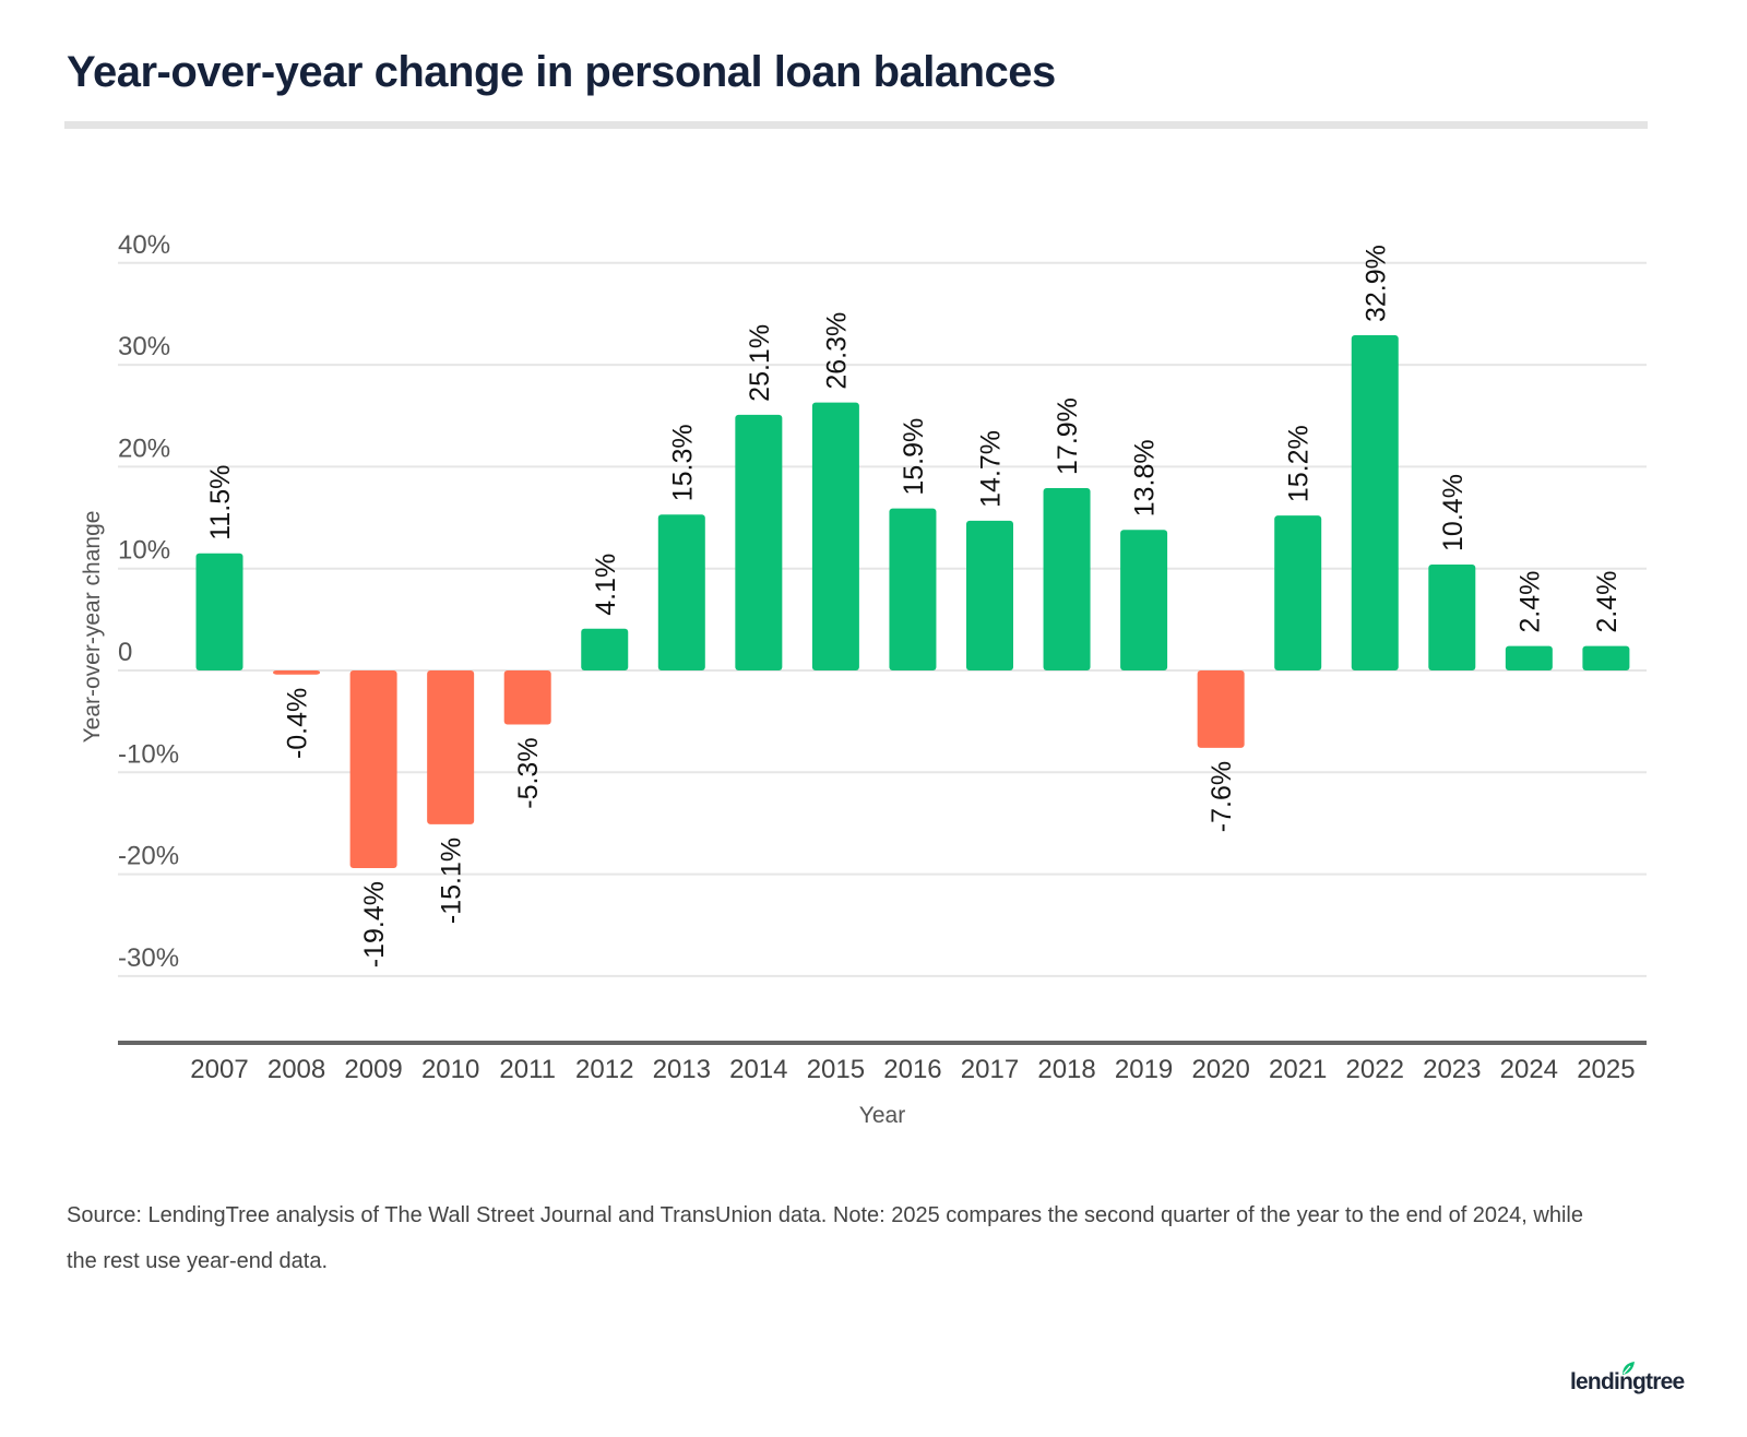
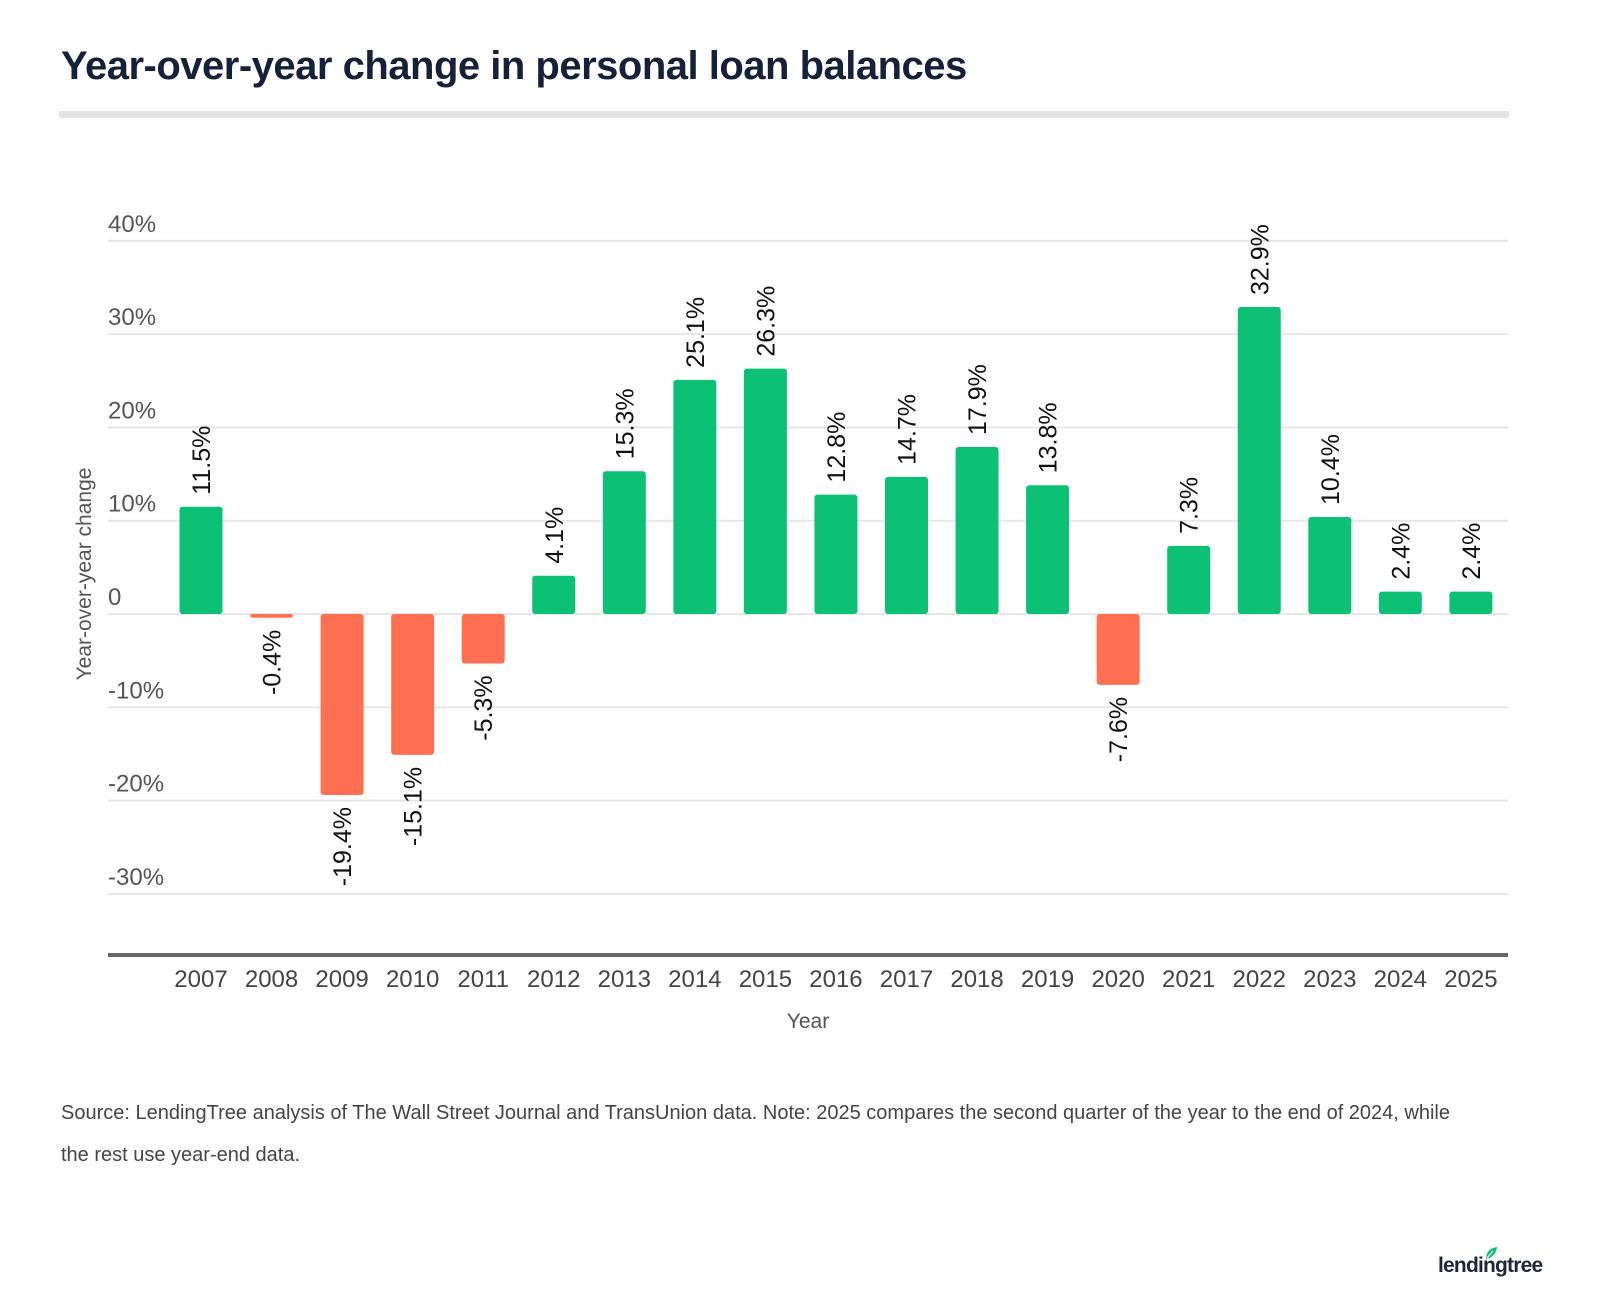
2016: 15.9% -> 12.8%
2021: 15.2% -> 7.3%
